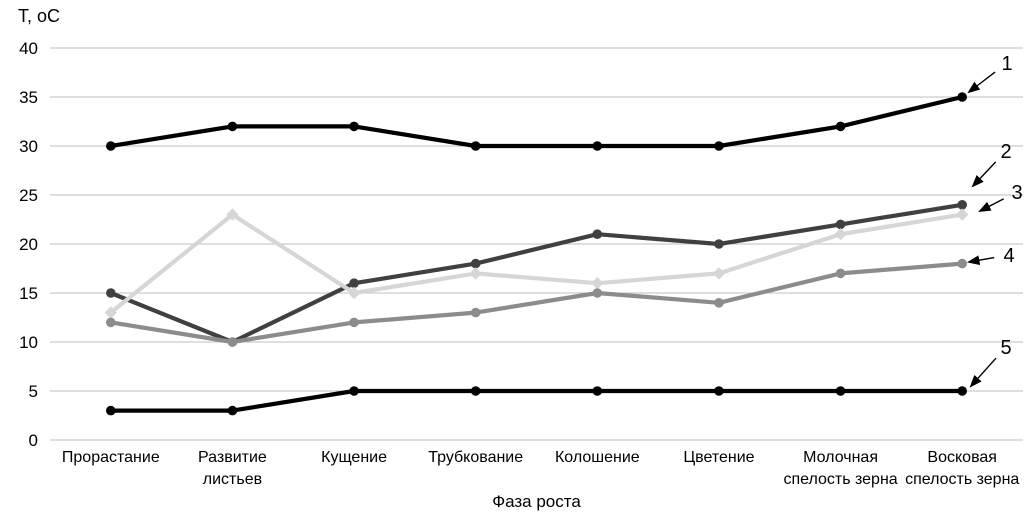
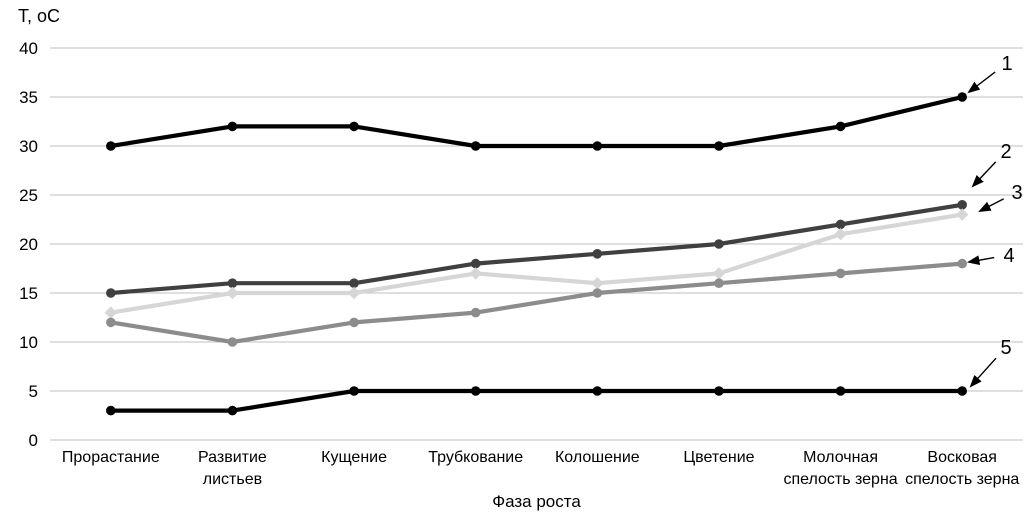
2/Развитие листьев: 10 -> 16
3/Развитие листьев: 23 -> 15
2/Колошение: 21 -> 19
4/Цветение: 14 -> 16
